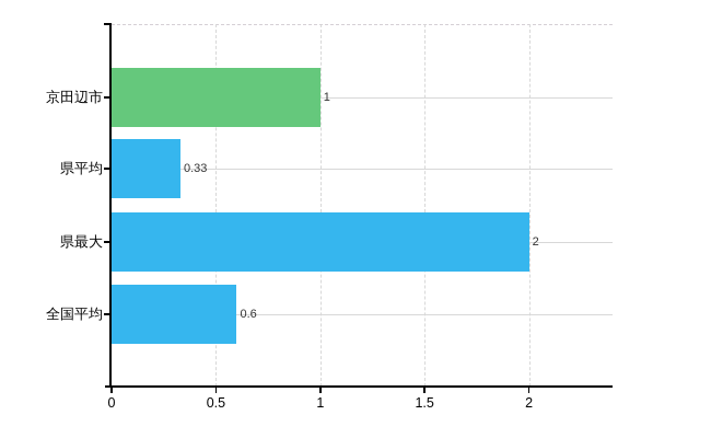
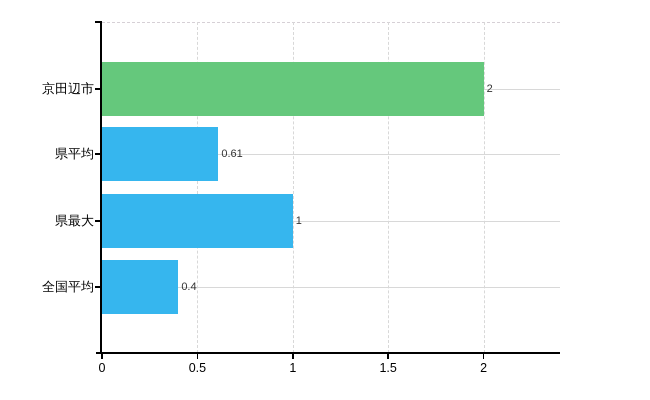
京田辺市: 1 -> 2
県平均: 0.33 -> 0.61
県最大: 2 -> 1
全国平均: 0.6 -> 0.4
